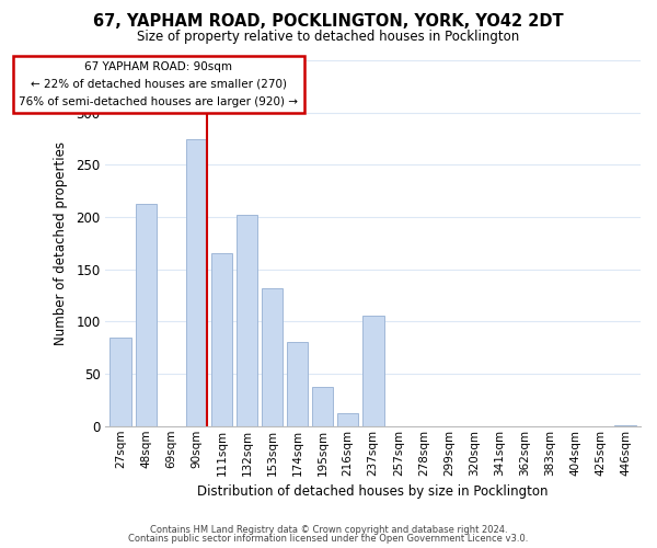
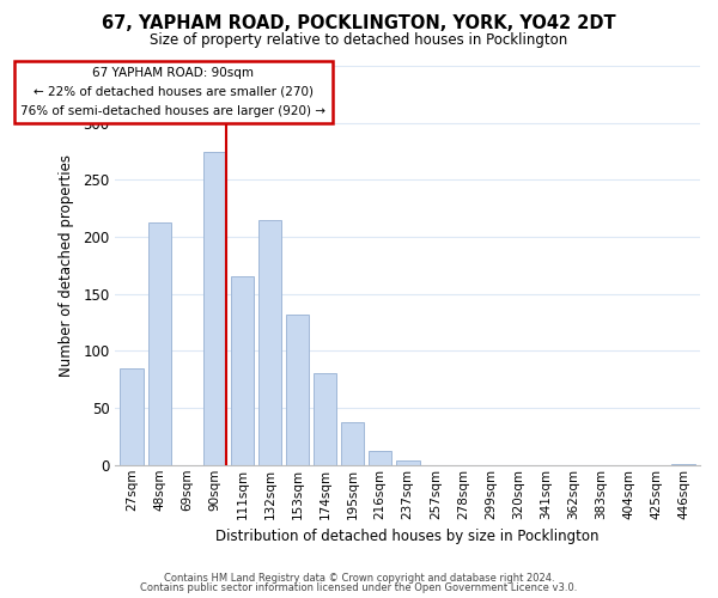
132sqm: 202 -> 215
237sqm: 106 -> 4
